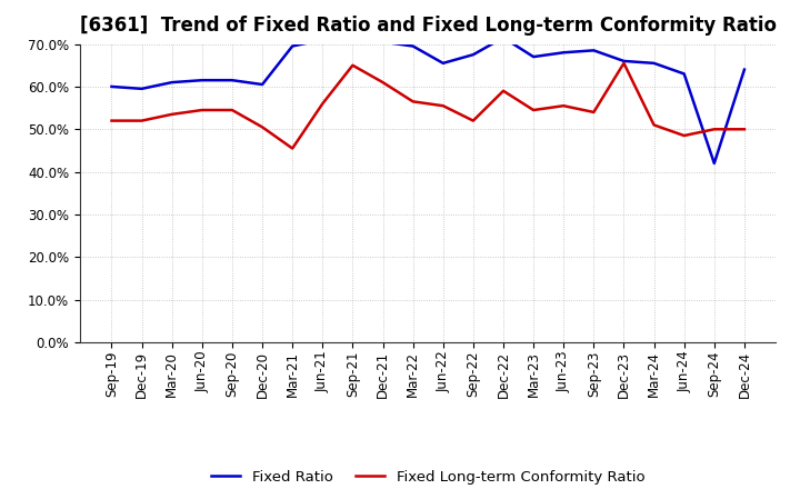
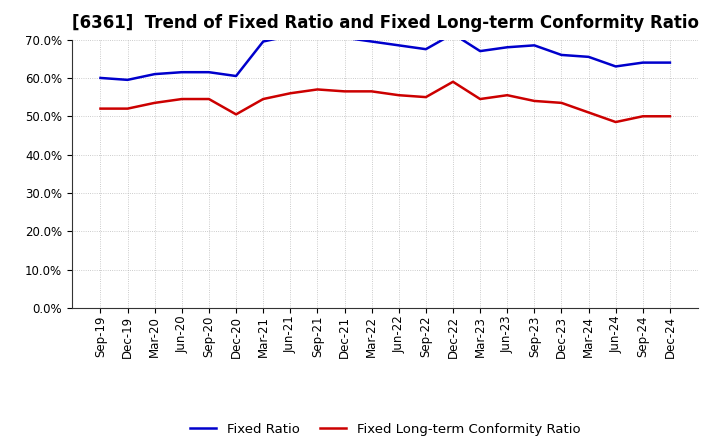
Fixed Long-term Conformity Ratio/Mar-21: 45.5% -> 54.5%
Fixed Long-term Conformity Ratio/Sep-21: 65.0% -> 57.0%
Fixed Long-term Conformity Ratio/Dec-21: 61.0% -> 56.5%
Fixed Ratio/Jun-22: 65.5% -> 68.5%
Fixed Long-term Conformity Ratio/Sep-22: 52.0% -> 55.0%
Fixed Long-term Conformity Ratio/Dec-23: 65.5% -> 53.5%
Fixed Ratio/Sep-24: 42.0% -> 64.0%
